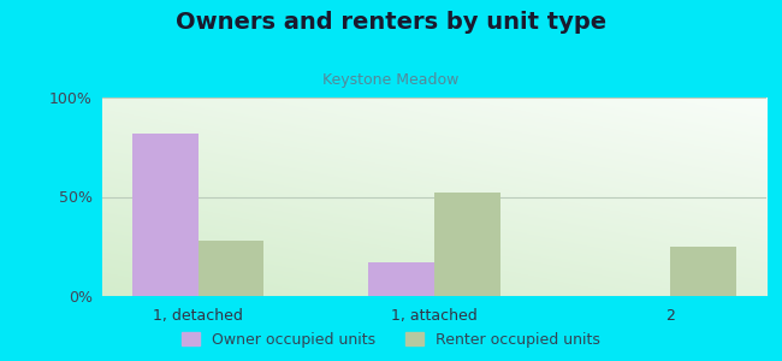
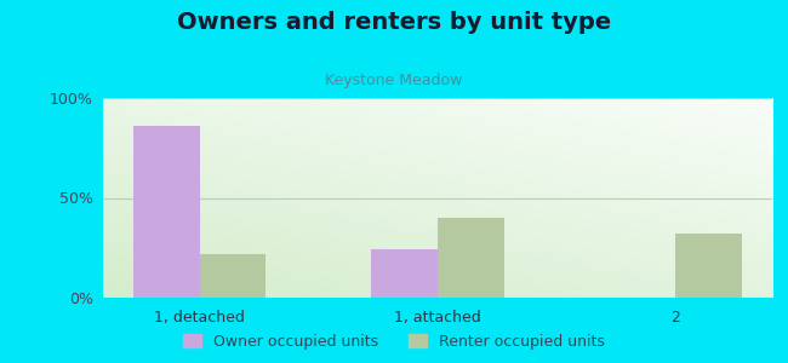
Owner occupied units/1, detached: 82% -> 86%
Renter occupied units/1, detached: 28% -> 22%
Owner occupied units/1, attached: 17% -> 24%
Renter occupied units/1, attached: 52% -> 40%
Renter occupied units/2: 25% -> 32%
